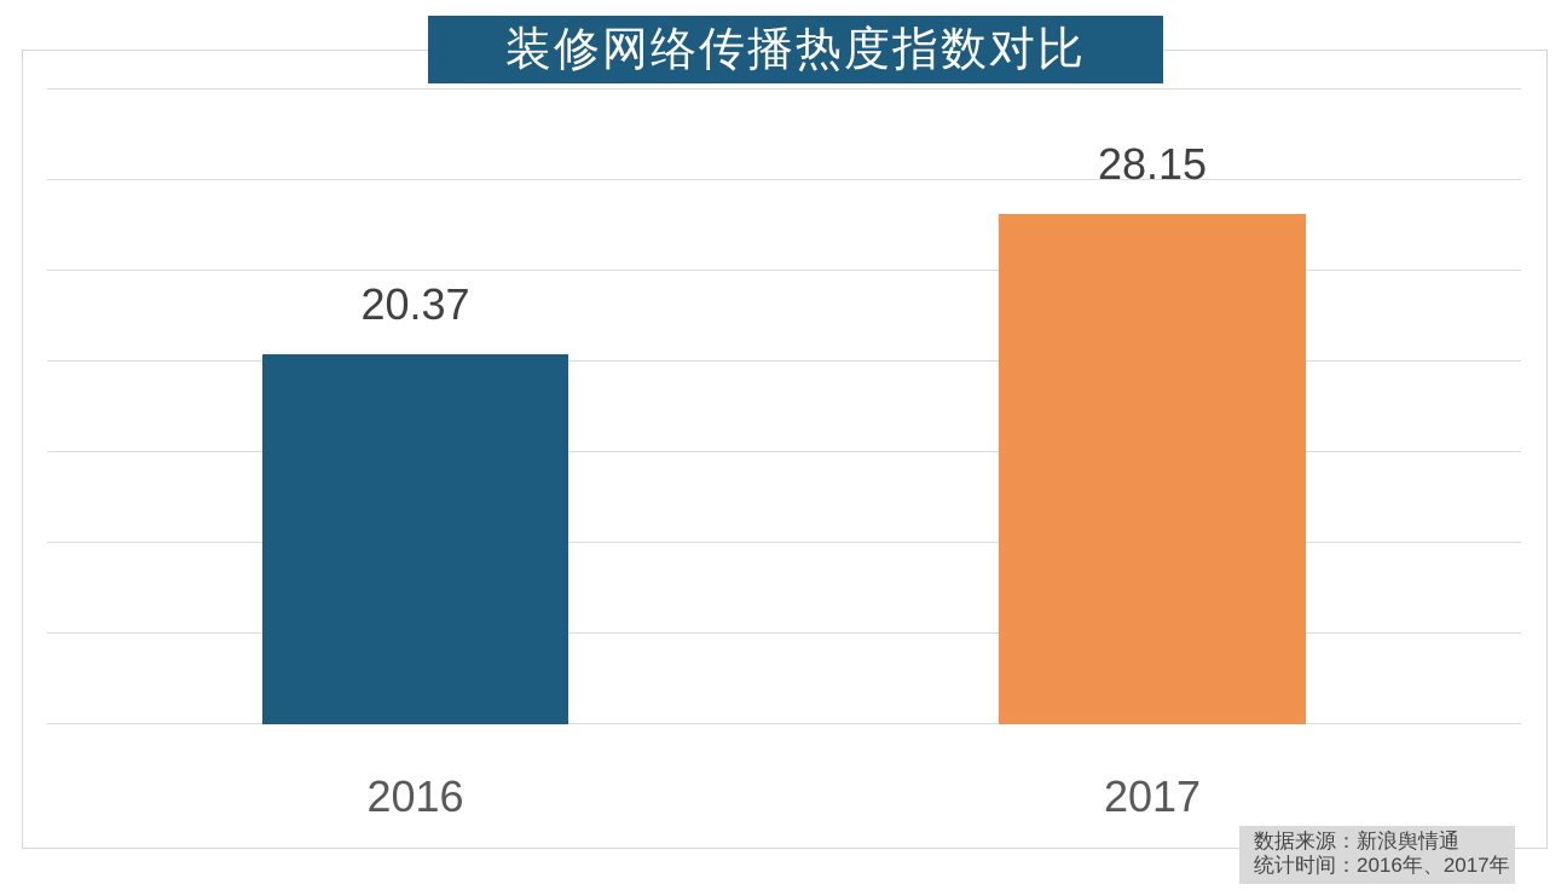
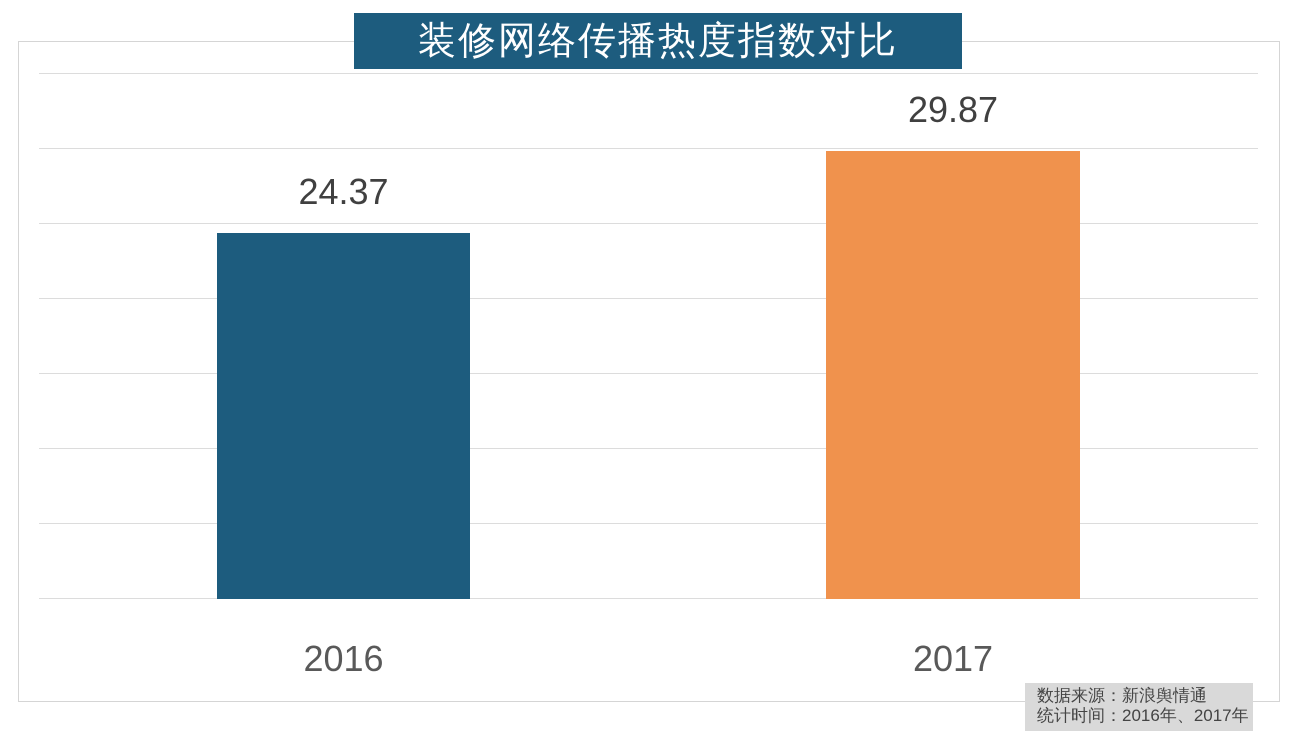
2016: 20.37 -> 24.37
2017: 28.15 -> 29.87
